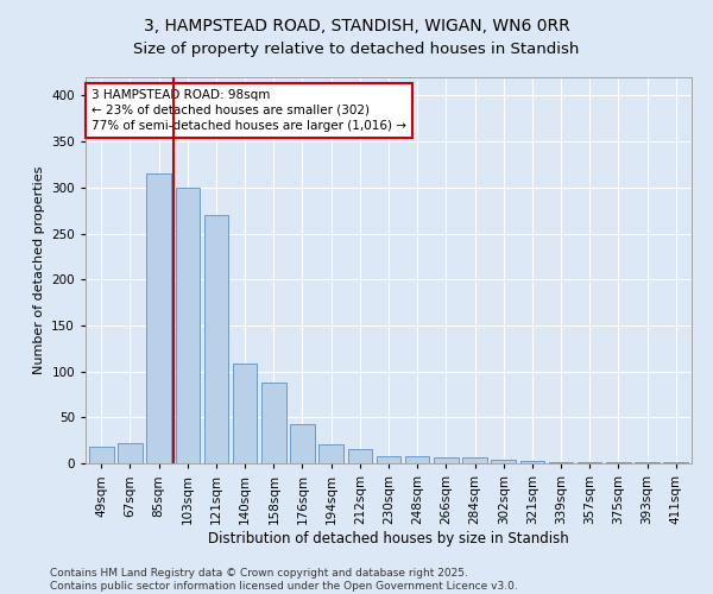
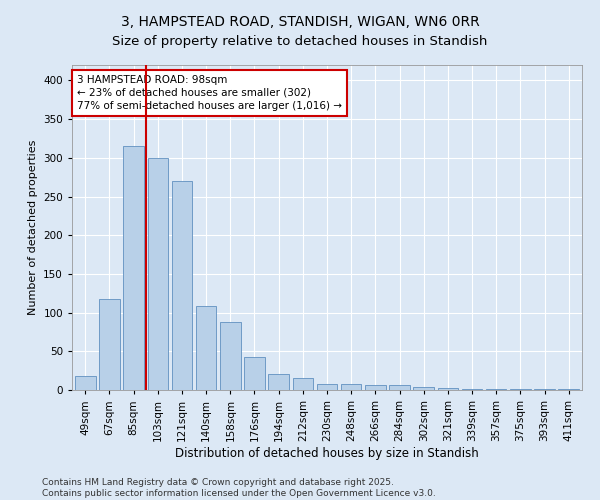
67sqm: 22 -> 118
